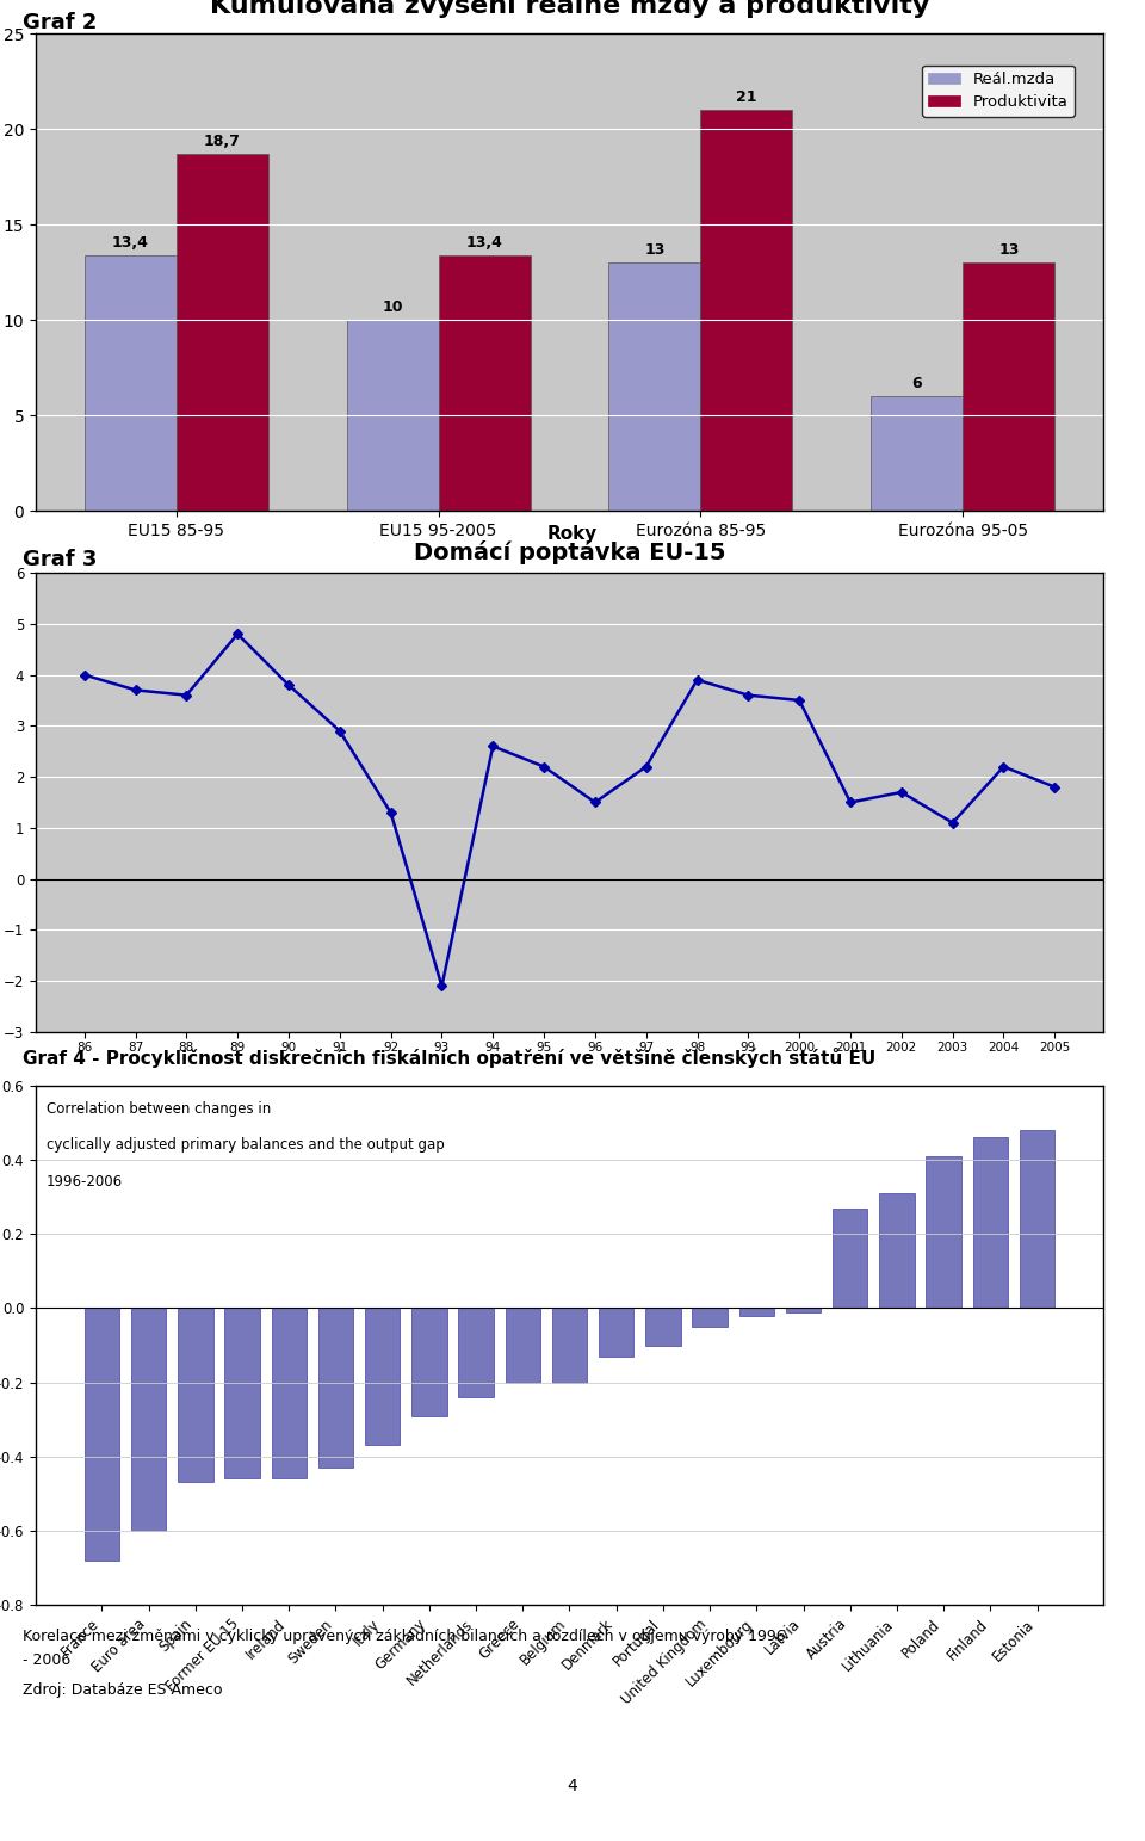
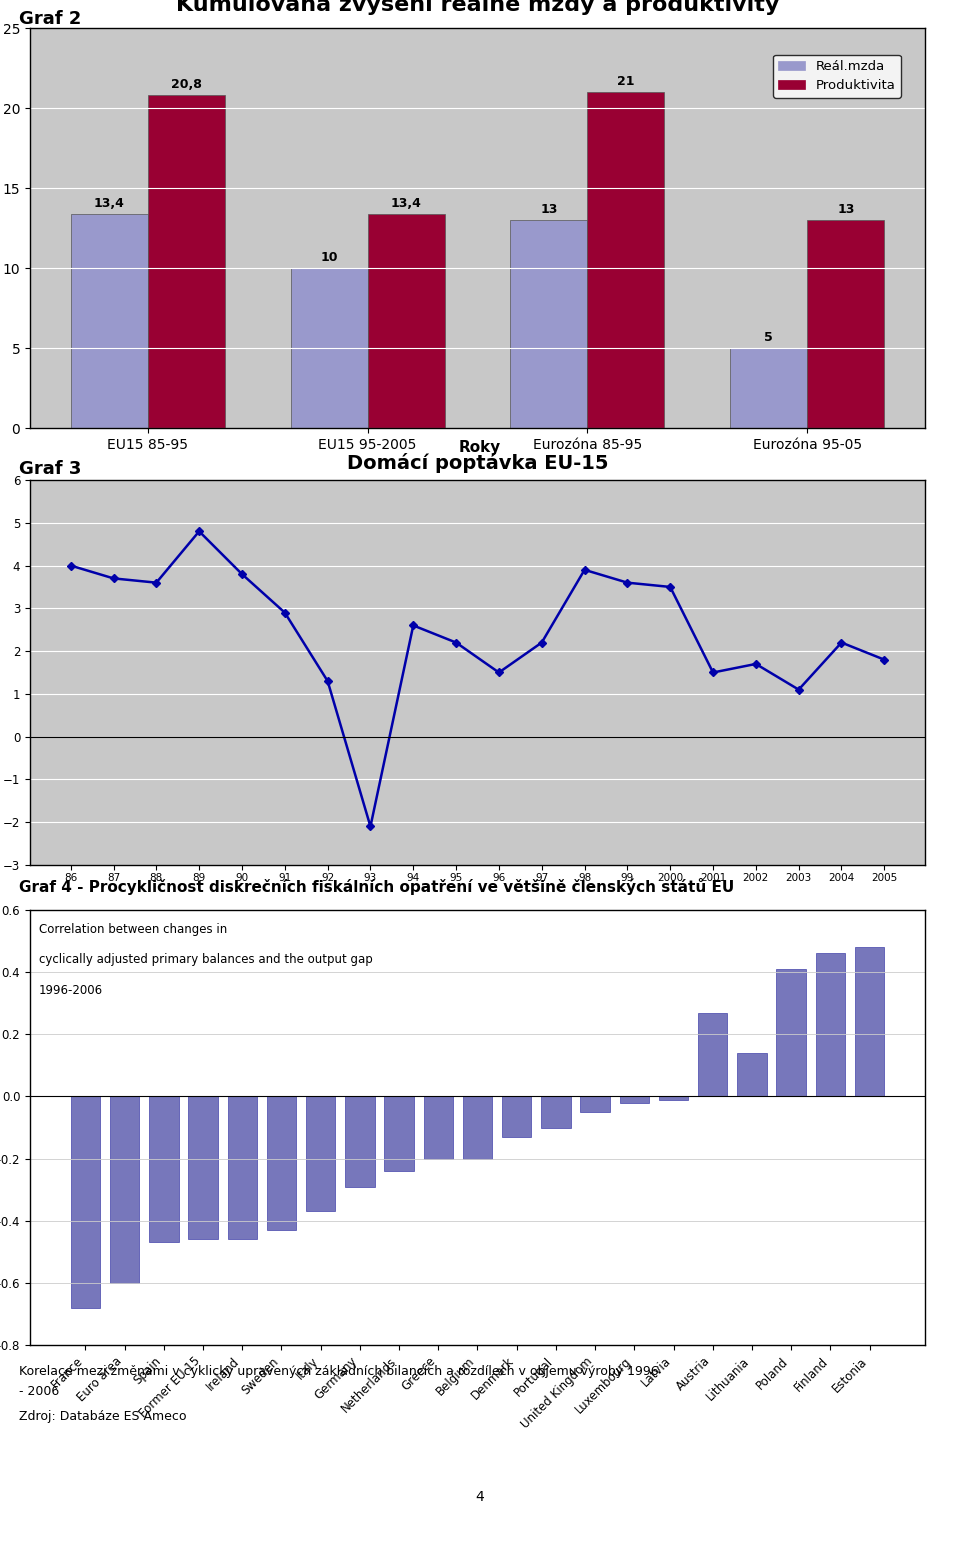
Produktivita/EU15 85-95: 18,7 -> 20,8
Reál.mzda/Eurozóna 95-05: 6 -> 5
Lithuania: 0.31 -> 0.14
